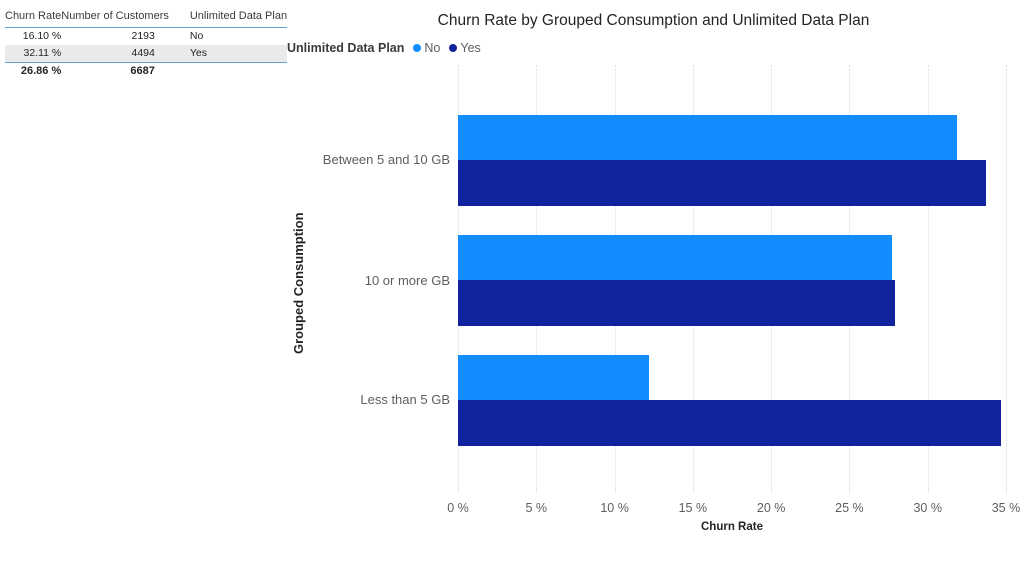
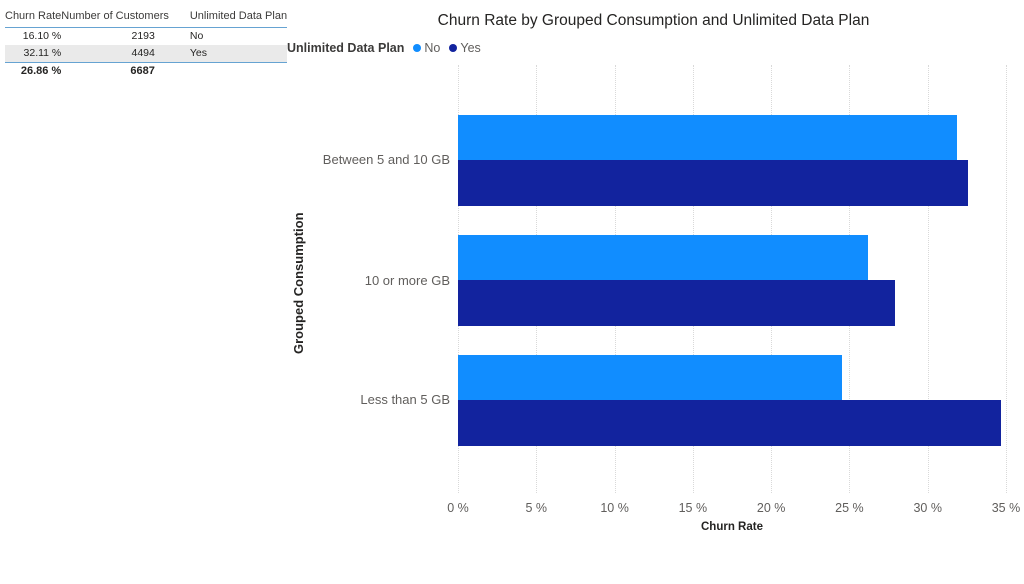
Yes/Between 5 and 10 GB: 33.7% -> 32.6%
No/10 or more GB: 27.7% -> 26.2%
No/Less than 5 GB: 12.2% -> 24.5%
